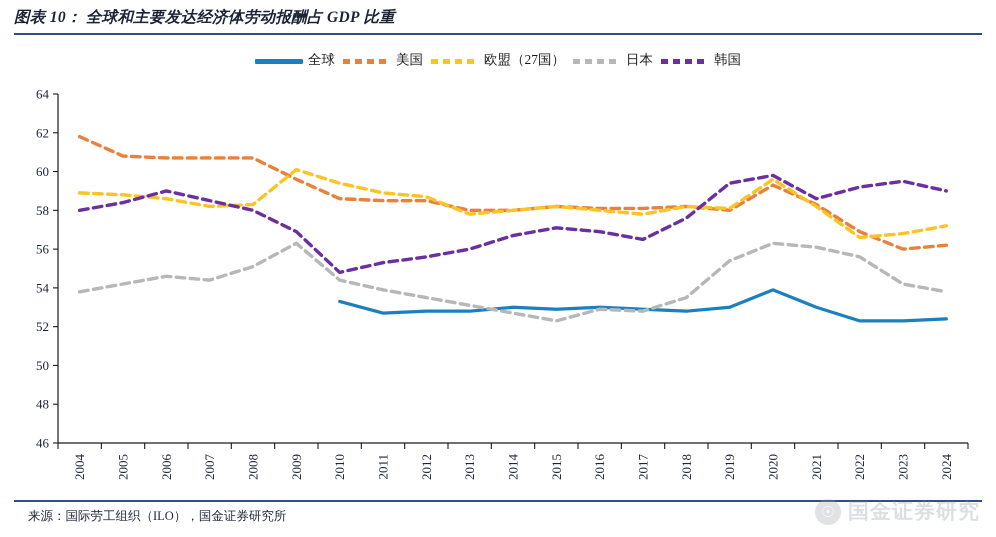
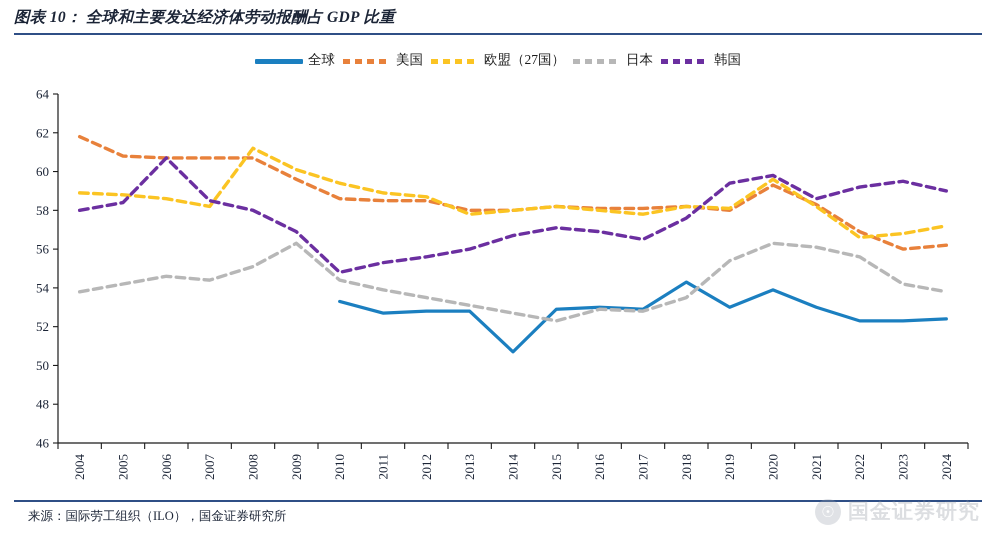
韩国/2006: 59.0 -> 60.7
欧盟（27国）/2008: 58.3 -> 61.2
全球/2014: 53.0 -> 50.7
全球/2018: 52.8 -> 54.3
